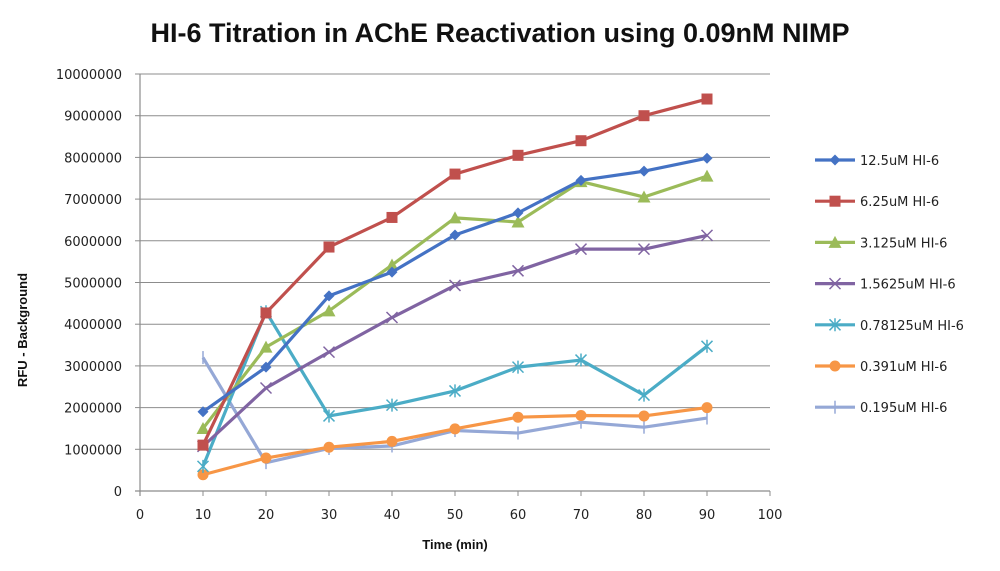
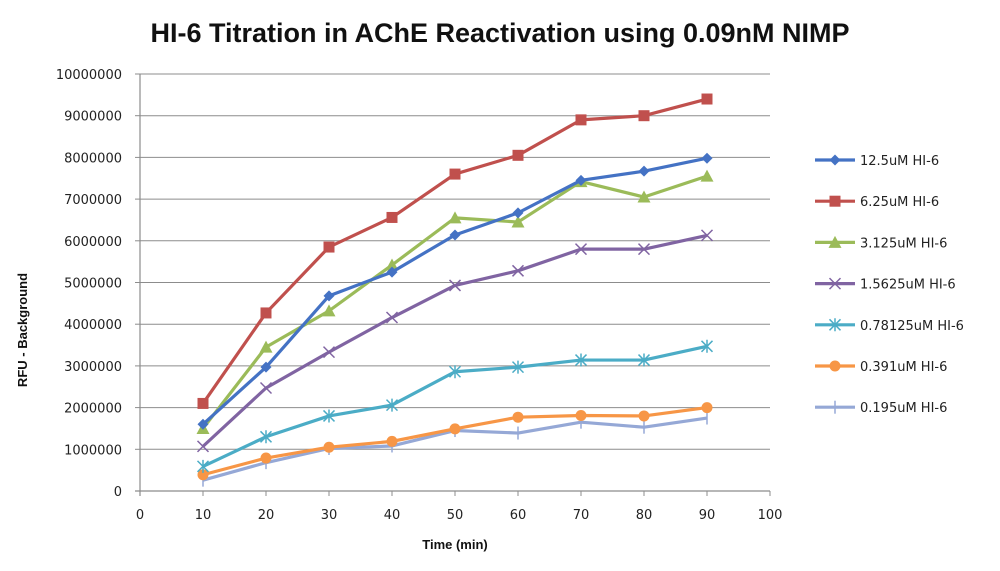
12.5uM HI-6/10: 1900000 -> 1600000
6.25uM HI-6/10: 1100000 -> 2100000
0.195uM HI-6/10: 3200000 -> 300000
0.78125uM HI-6/20: 4300000 -> 1300000
0.78125uM HI-6/50: 2400000 -> 2900000
6.25uM HI-6/70: 8400000 -> 8900000
0.78125uM HI-6/80: 2300000 -> 3100000
